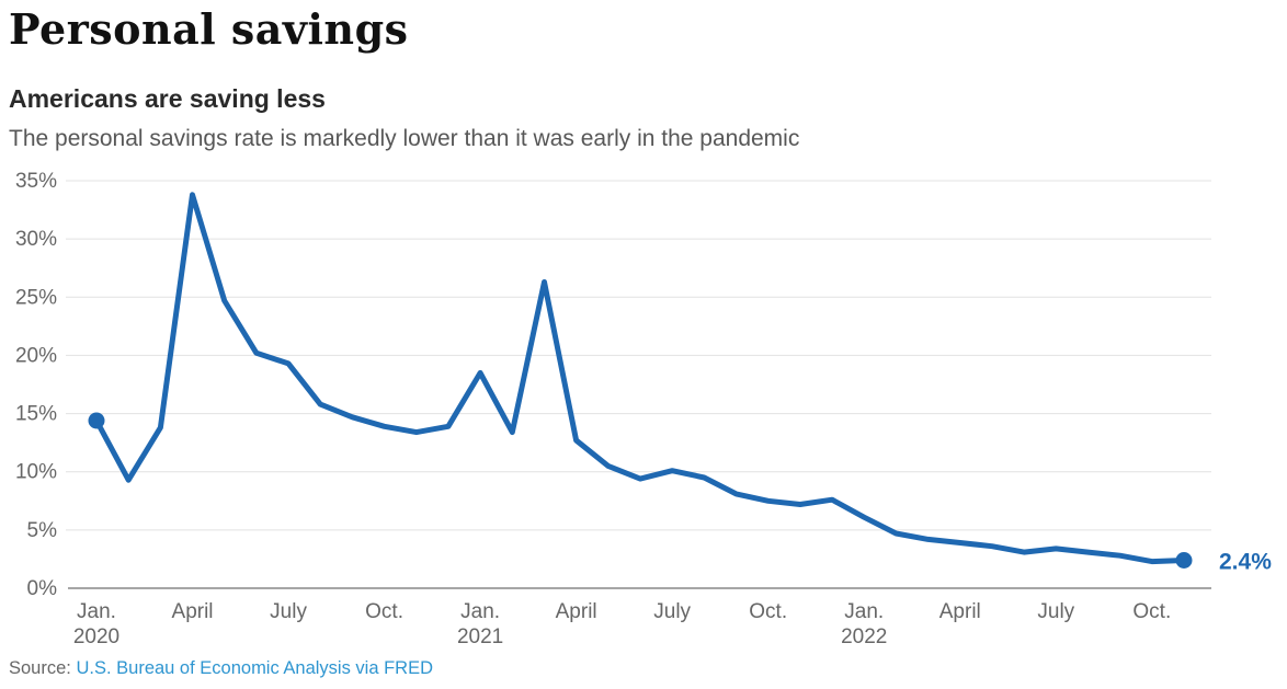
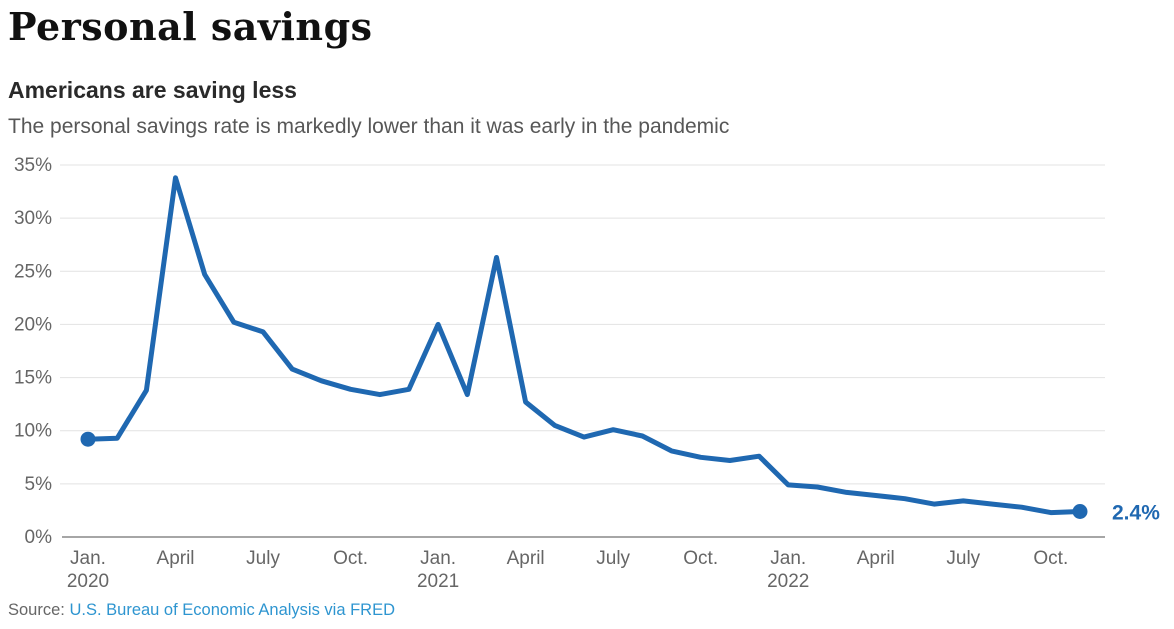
Jan. 2020: 14.4% -> 9.2%
Jan. 2021: 18.5% -> 20.0%
Jan. 2022: 6.1% -> 4.9%
